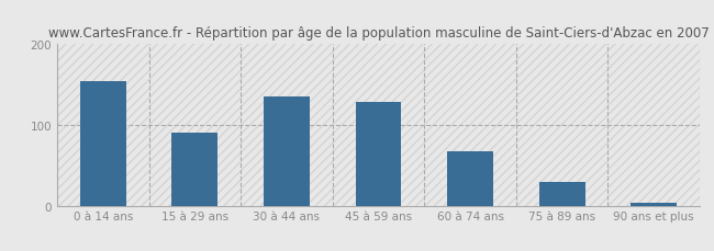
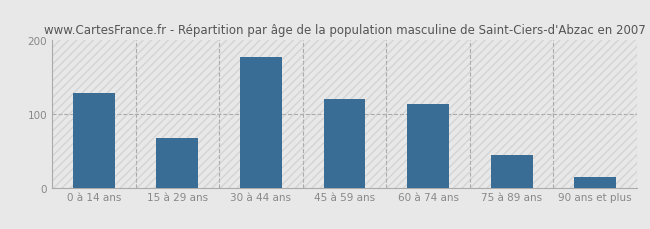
0 à 14 ans: 155 -> 128
15 à 29 ans: 90 -> 68
30 à 44 ans: 135 -> 178
45 à 59 ans: 128 -> 120
60 à 74 ans: 68 -> 114
75 à 89 ans: 30 -> 44
90 ans et plus: 4 -> 14
